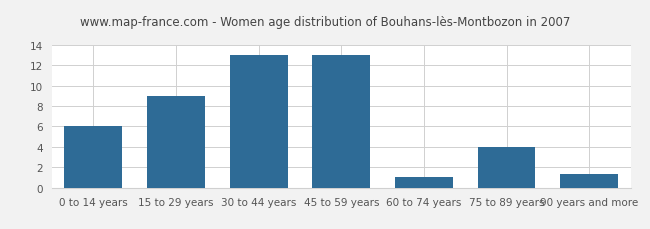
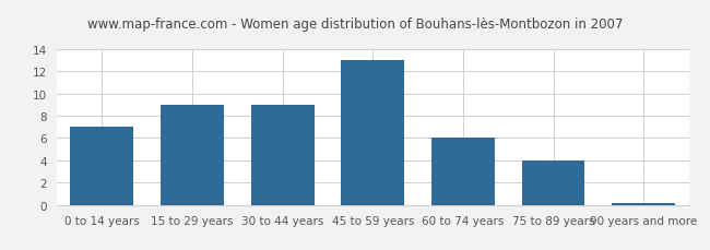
0 to 14 years: 6.0 -> 7.0
30 to 44 years: 13.0 -> 9.0
60 to 74 years: 1.0 -> 6.0
90 years and more: 1.3 -> 0.2
